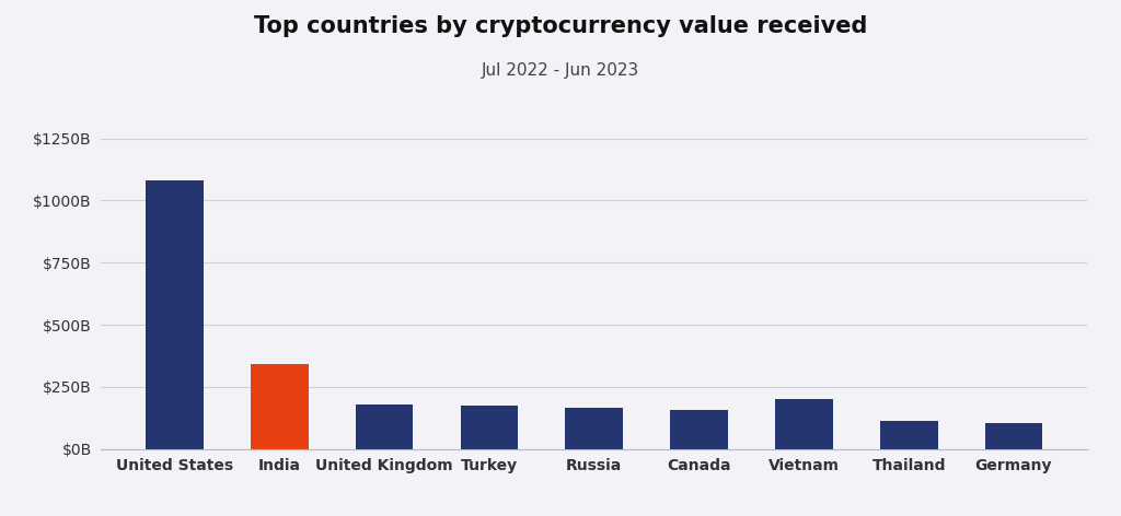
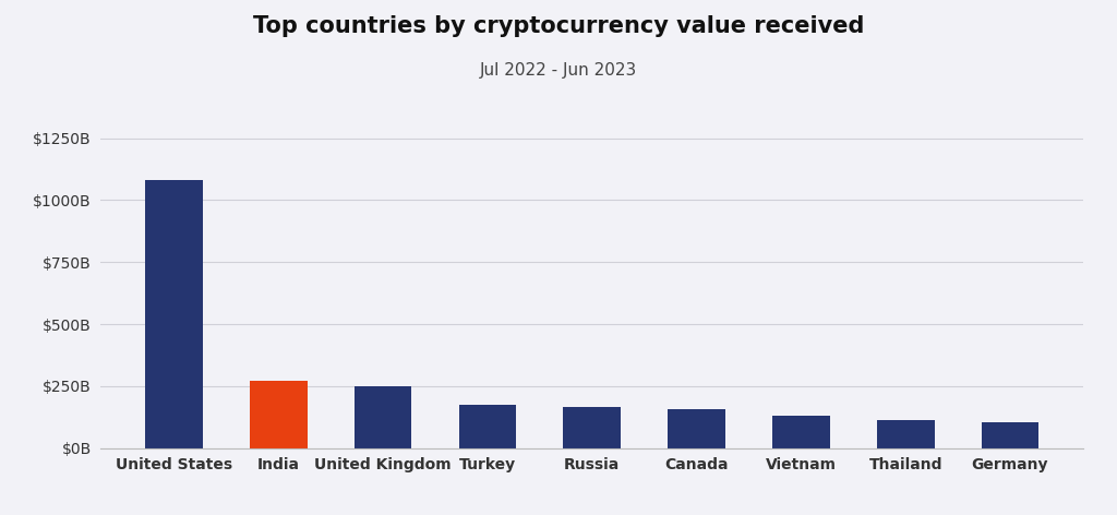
India: $340B -> $270B
United Kingdom: $180B -> $250B
Vietnam: $200B -> $130B
